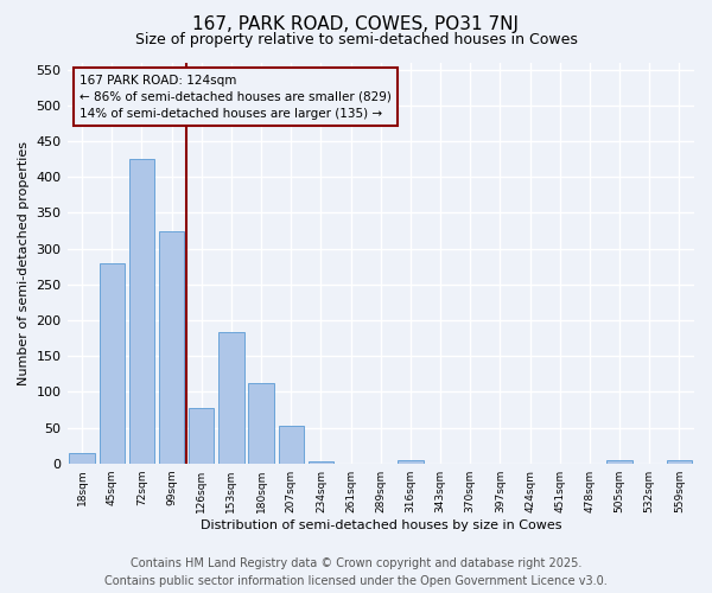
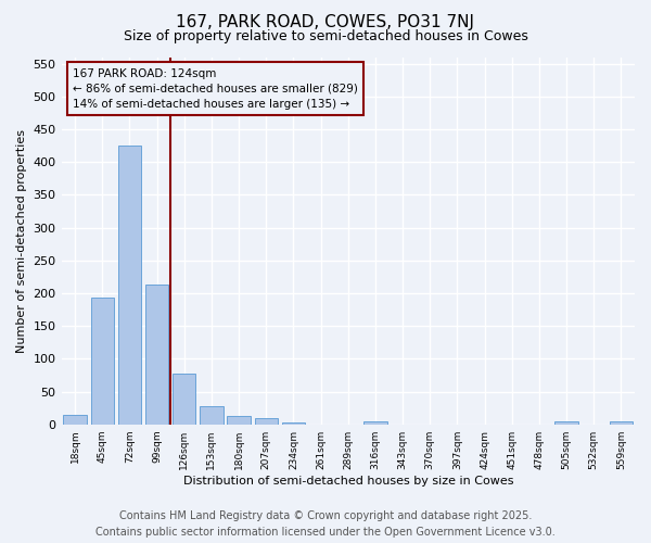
45sqm: 280 -> 193
99sqm: 324 -> 213
153sqm: 184 -> 27
180sqm: 112 -> 12
207sqm: 52 -> 9
